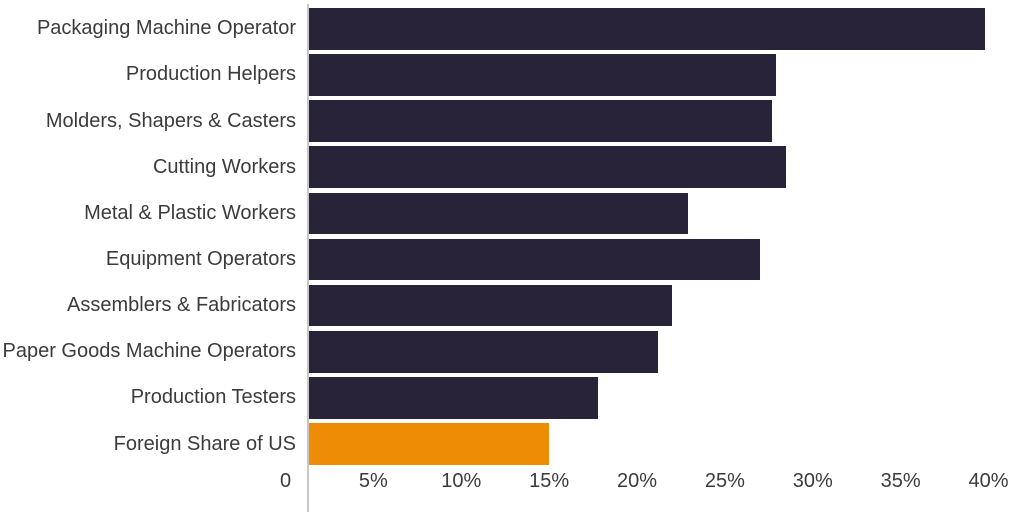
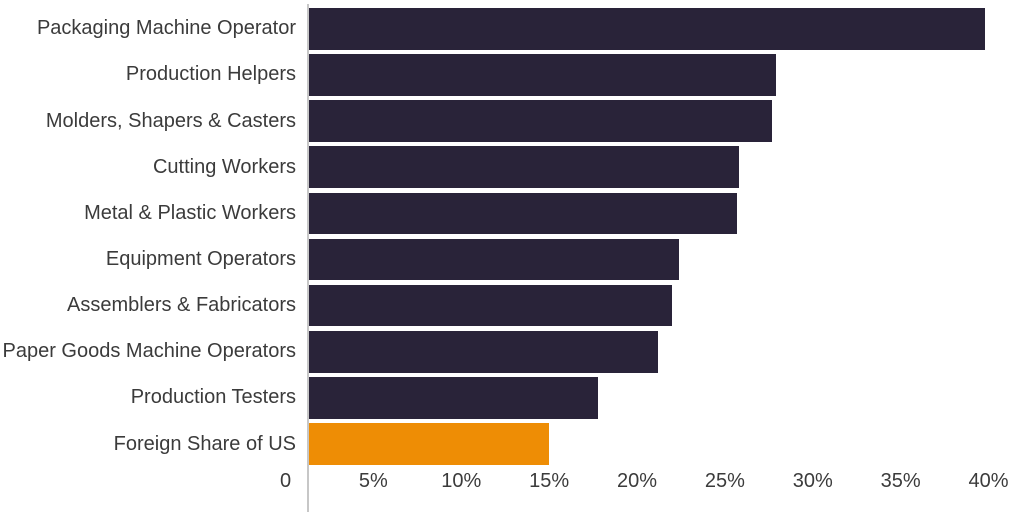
Cutting Workers: 28.5% -> 25.8%
Metal & Plastic Workers: 22.9% -> 25.7%
Equipment Operators: 27.0% -> 22.4%
